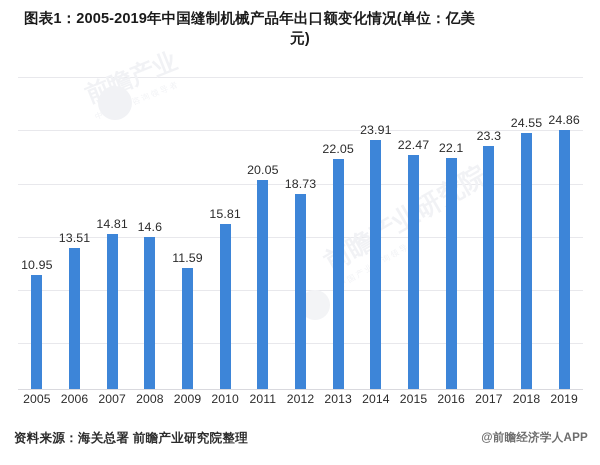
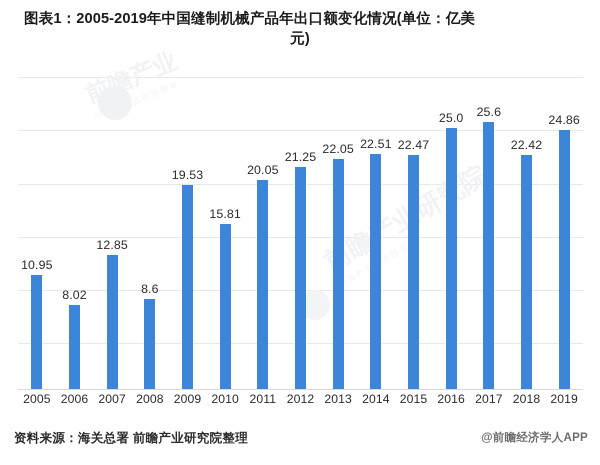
2006: 13.51 -> 8.02
2007: 14.81 -> 12.85
2008: 14.6 -> 8.6
2009: 11.59 -> 19.53
2012: 18.73 -> 21.25
2014: 23.91 -> 22.51
2016: 22.1 -> 25.0
2017: 23.3 -> 25.6
2018: 24.55 -> 22.42
